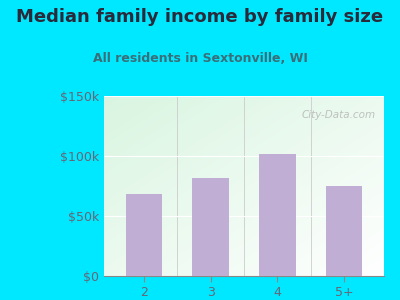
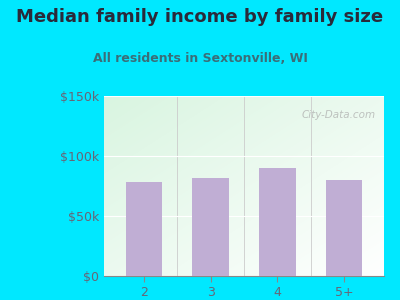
2: $68k -> $78k
4: $102k -> $90k
5+: $75k -> $80k
